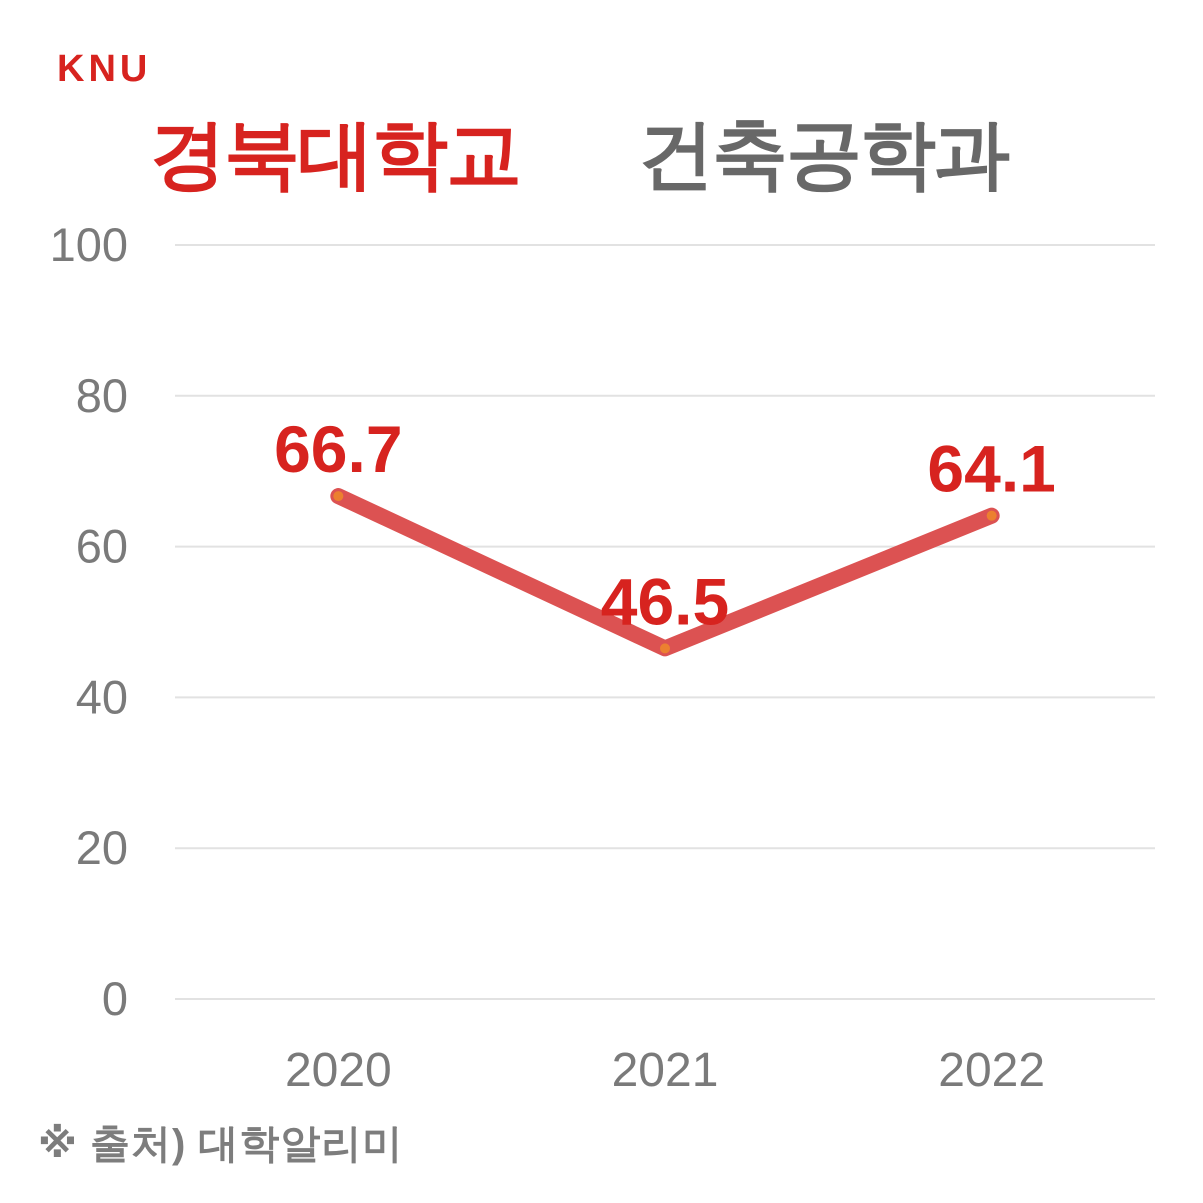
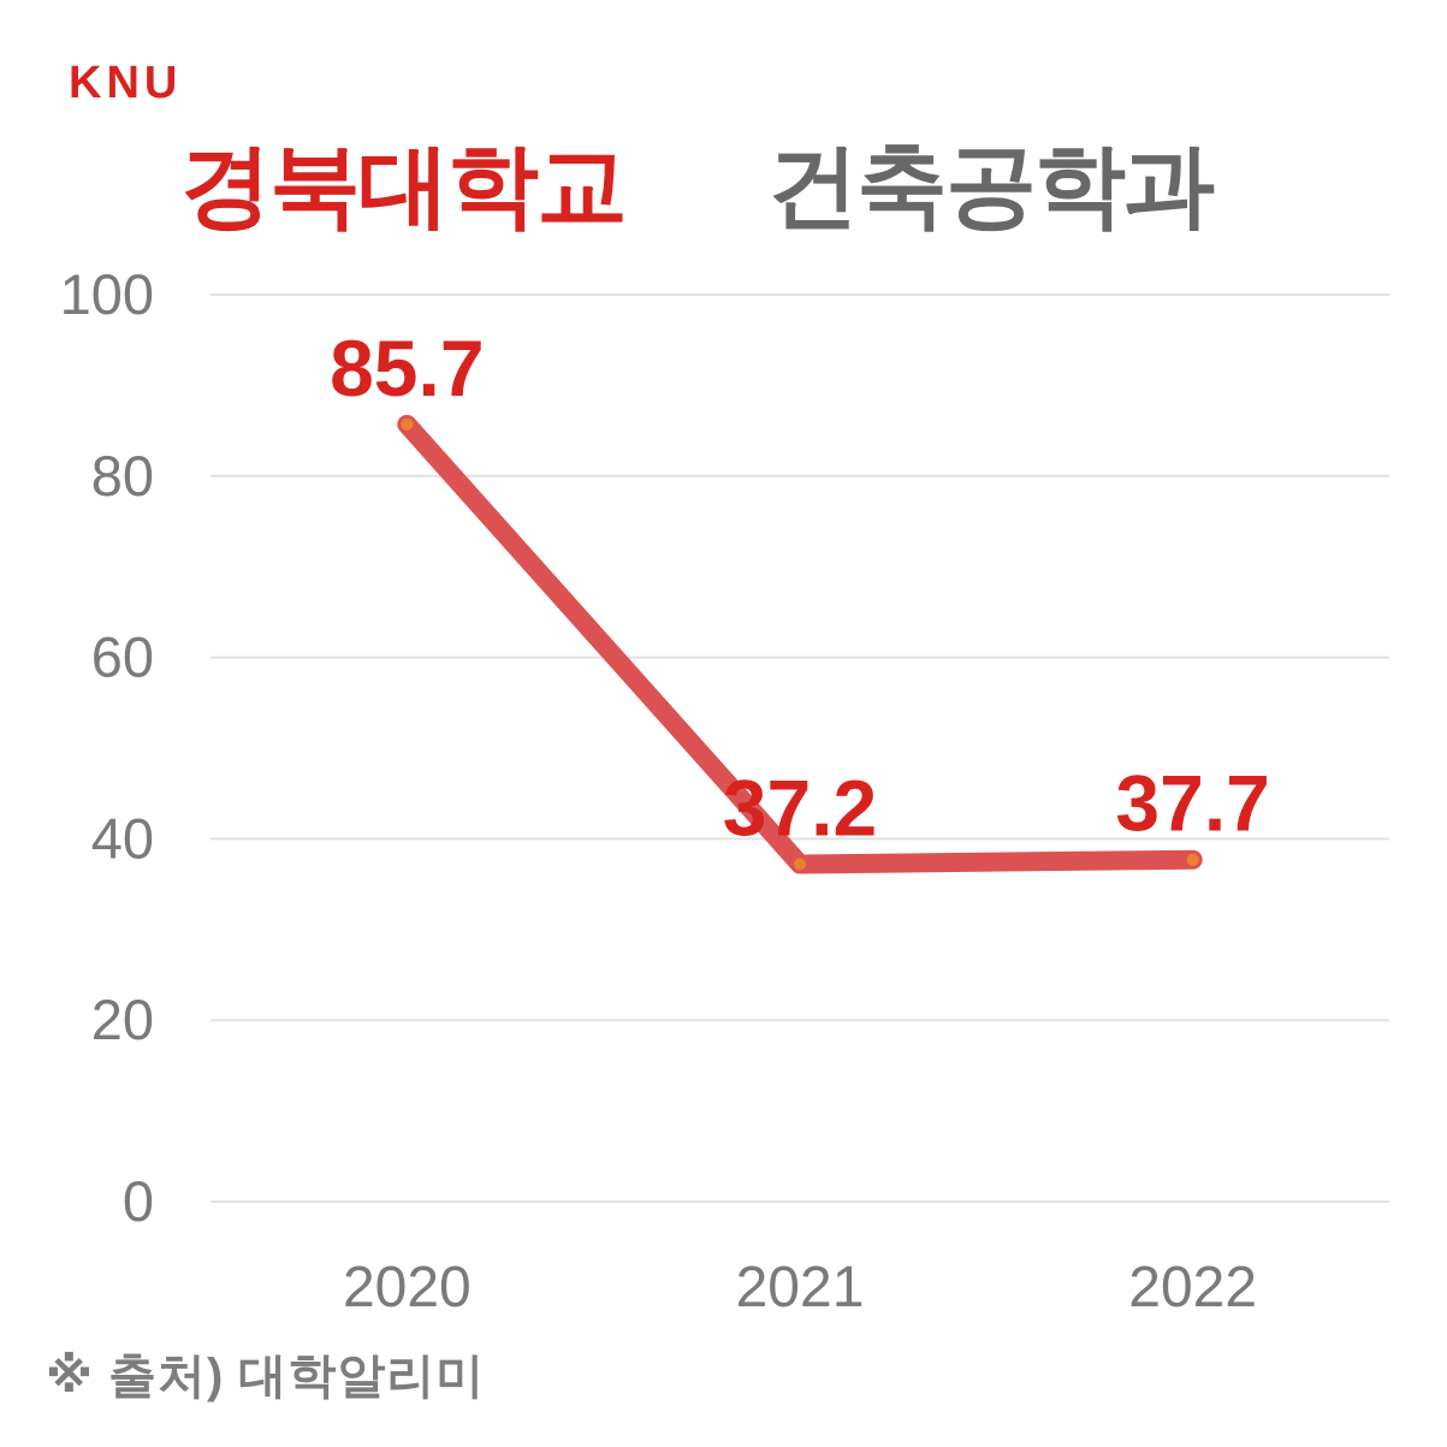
2020: 66.7 -> 85.7
2021: 46.5 -> 37.2
2022: 64.1 -> 37.7
